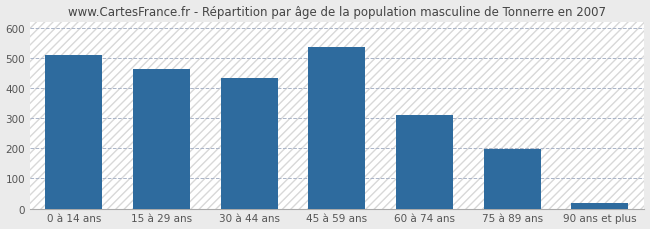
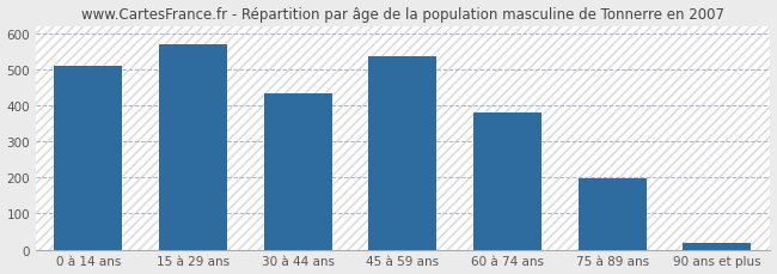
15 à 29 ans: 462 -> 570
60 à 74 ans: 311 -> 380
